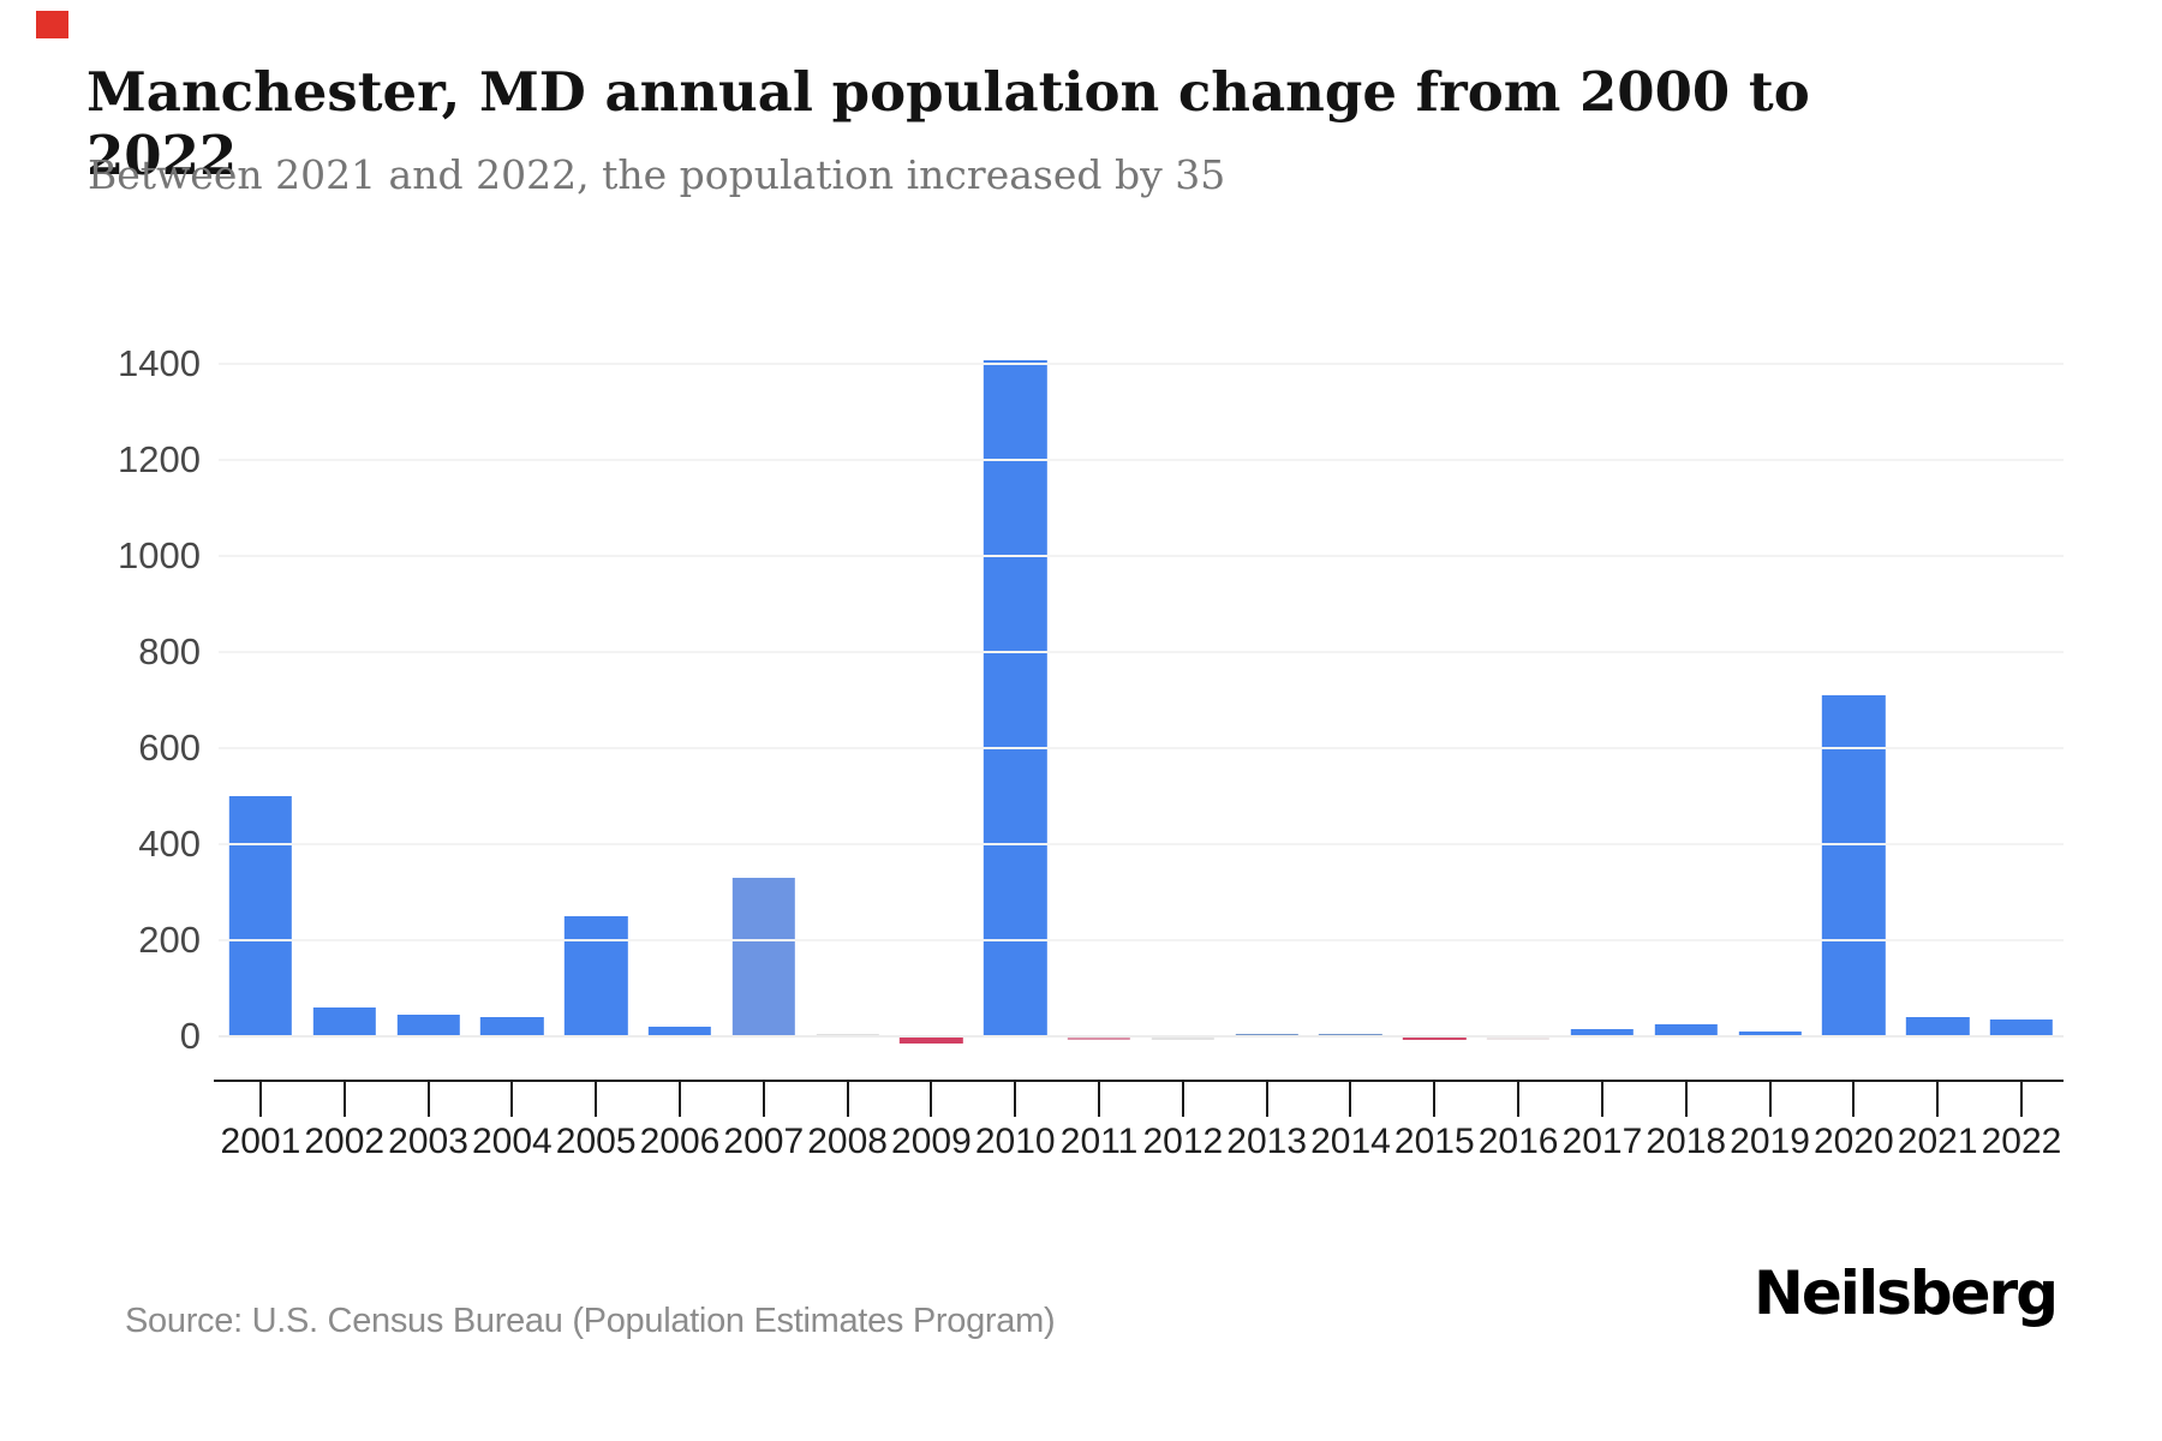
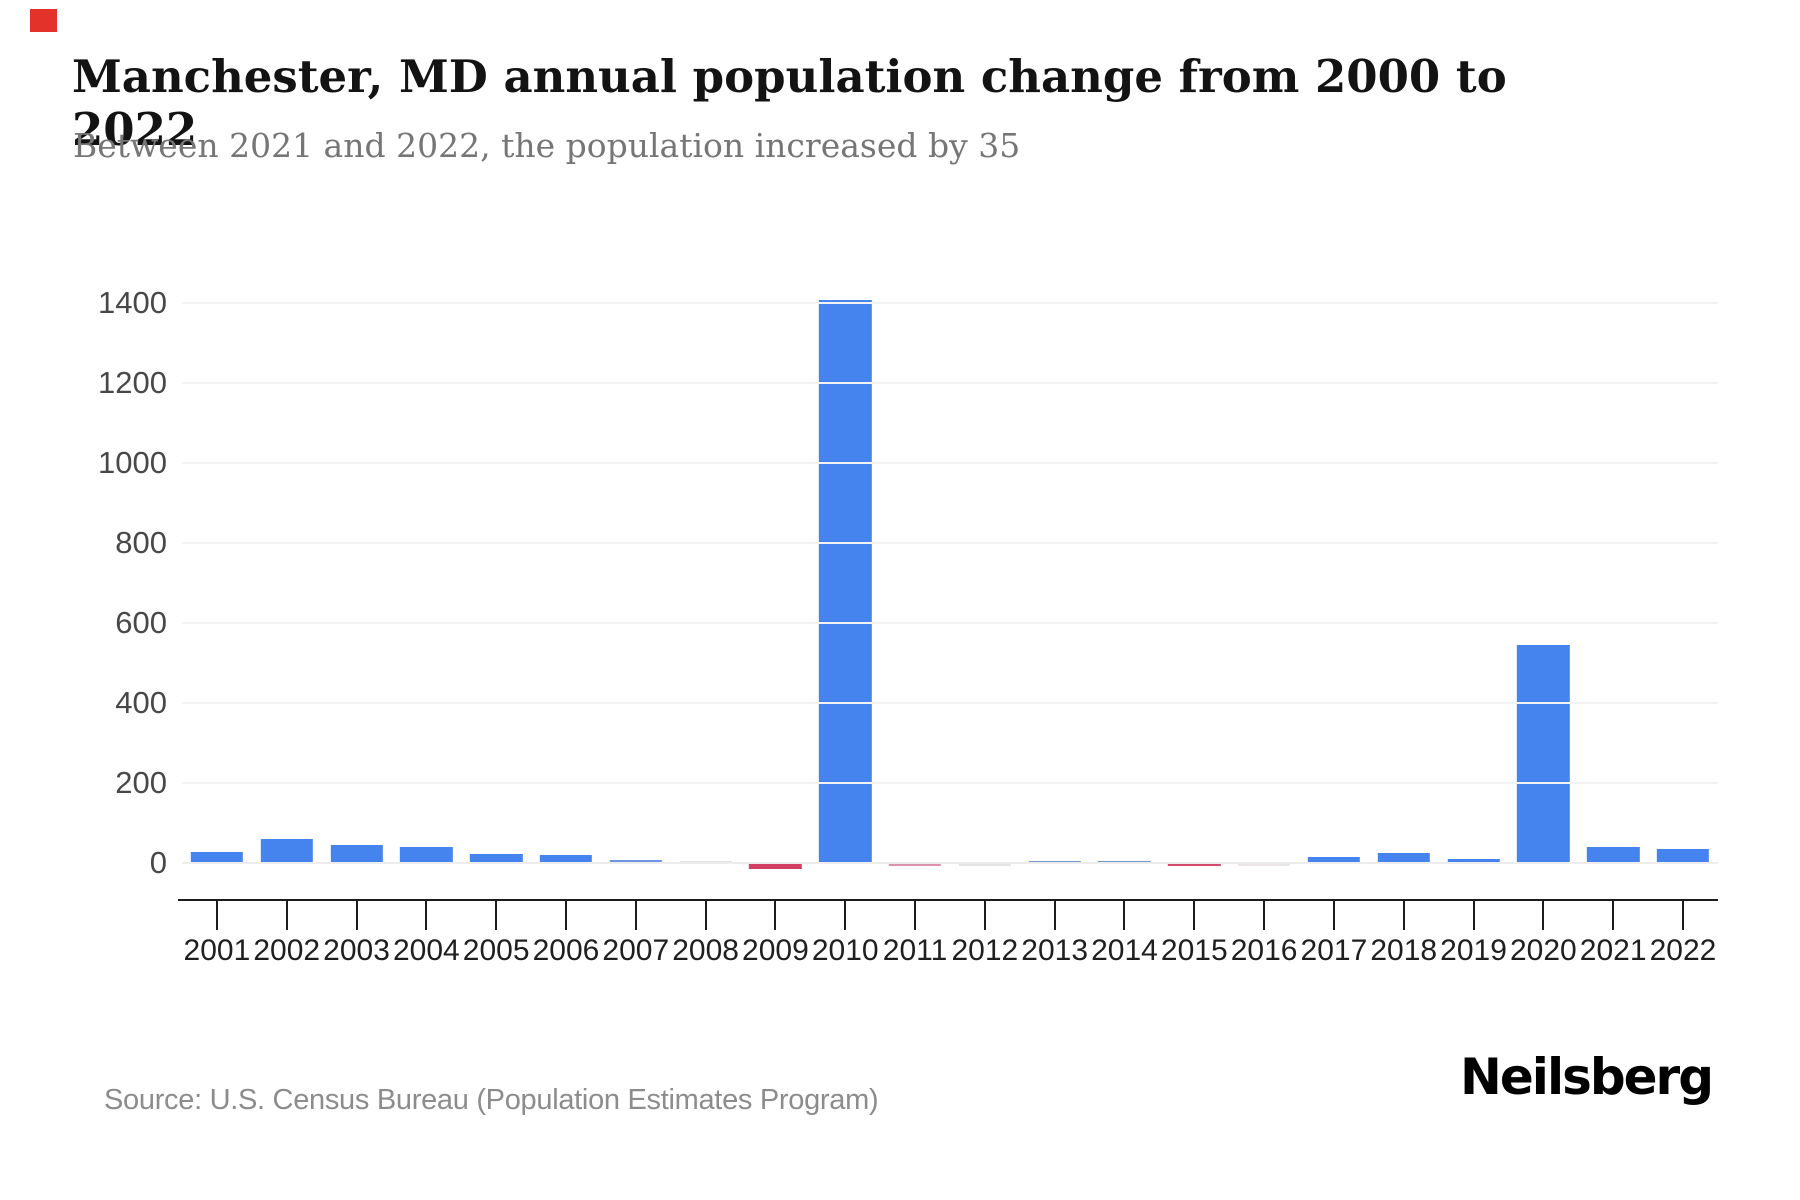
2001: 500 -> 30
2005: 250 -> 20
2007: 330 -> 10
2020: 710 -> 540
